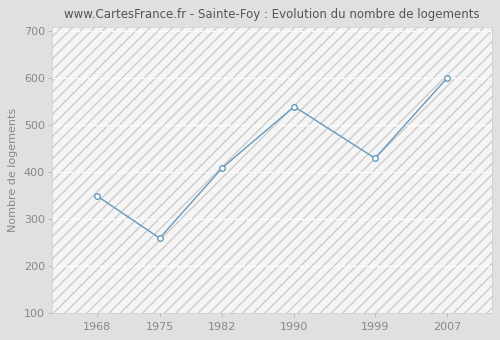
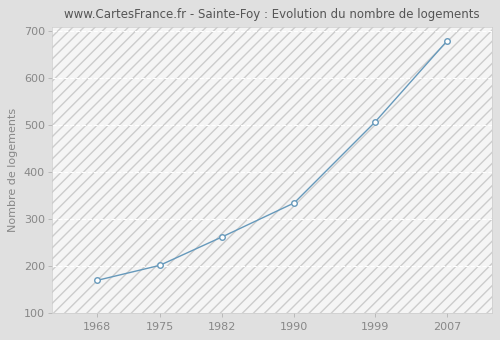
1968: 350 -> 170
1975: 260 -> 202
1982: 410 -> 263
1990: 540 -> 335
1999: 430 -> 507
2007: 600 -> 679
